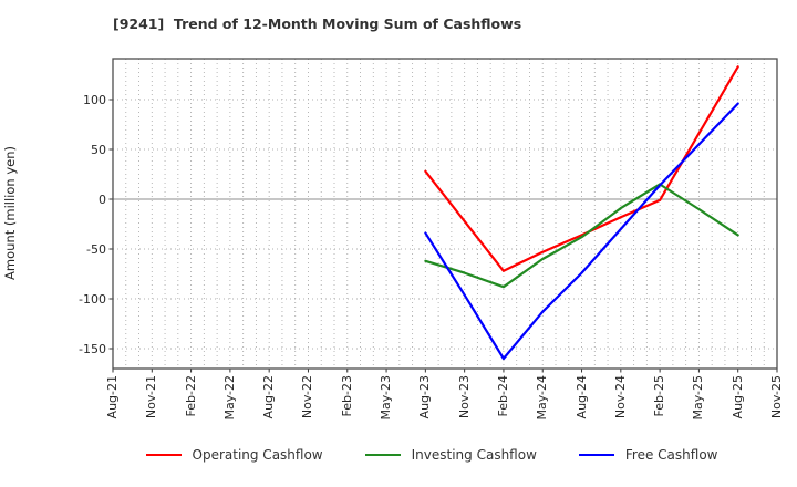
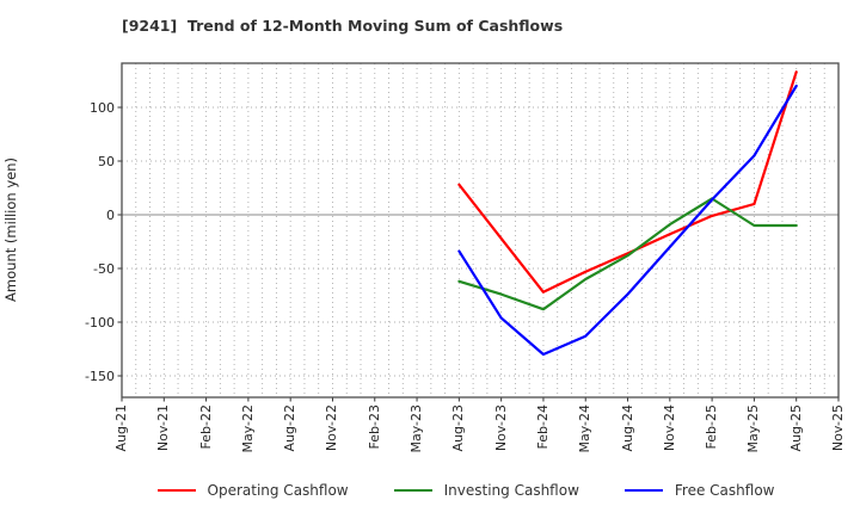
Free Cashflow/Feb-24: -160 -> -130
Operating Cashflow/May-25: 70 -> 10
Investing Cashflow/Aug-25: -40 -> -10
Free Cashflow/Aug-25: 100 -> 120
